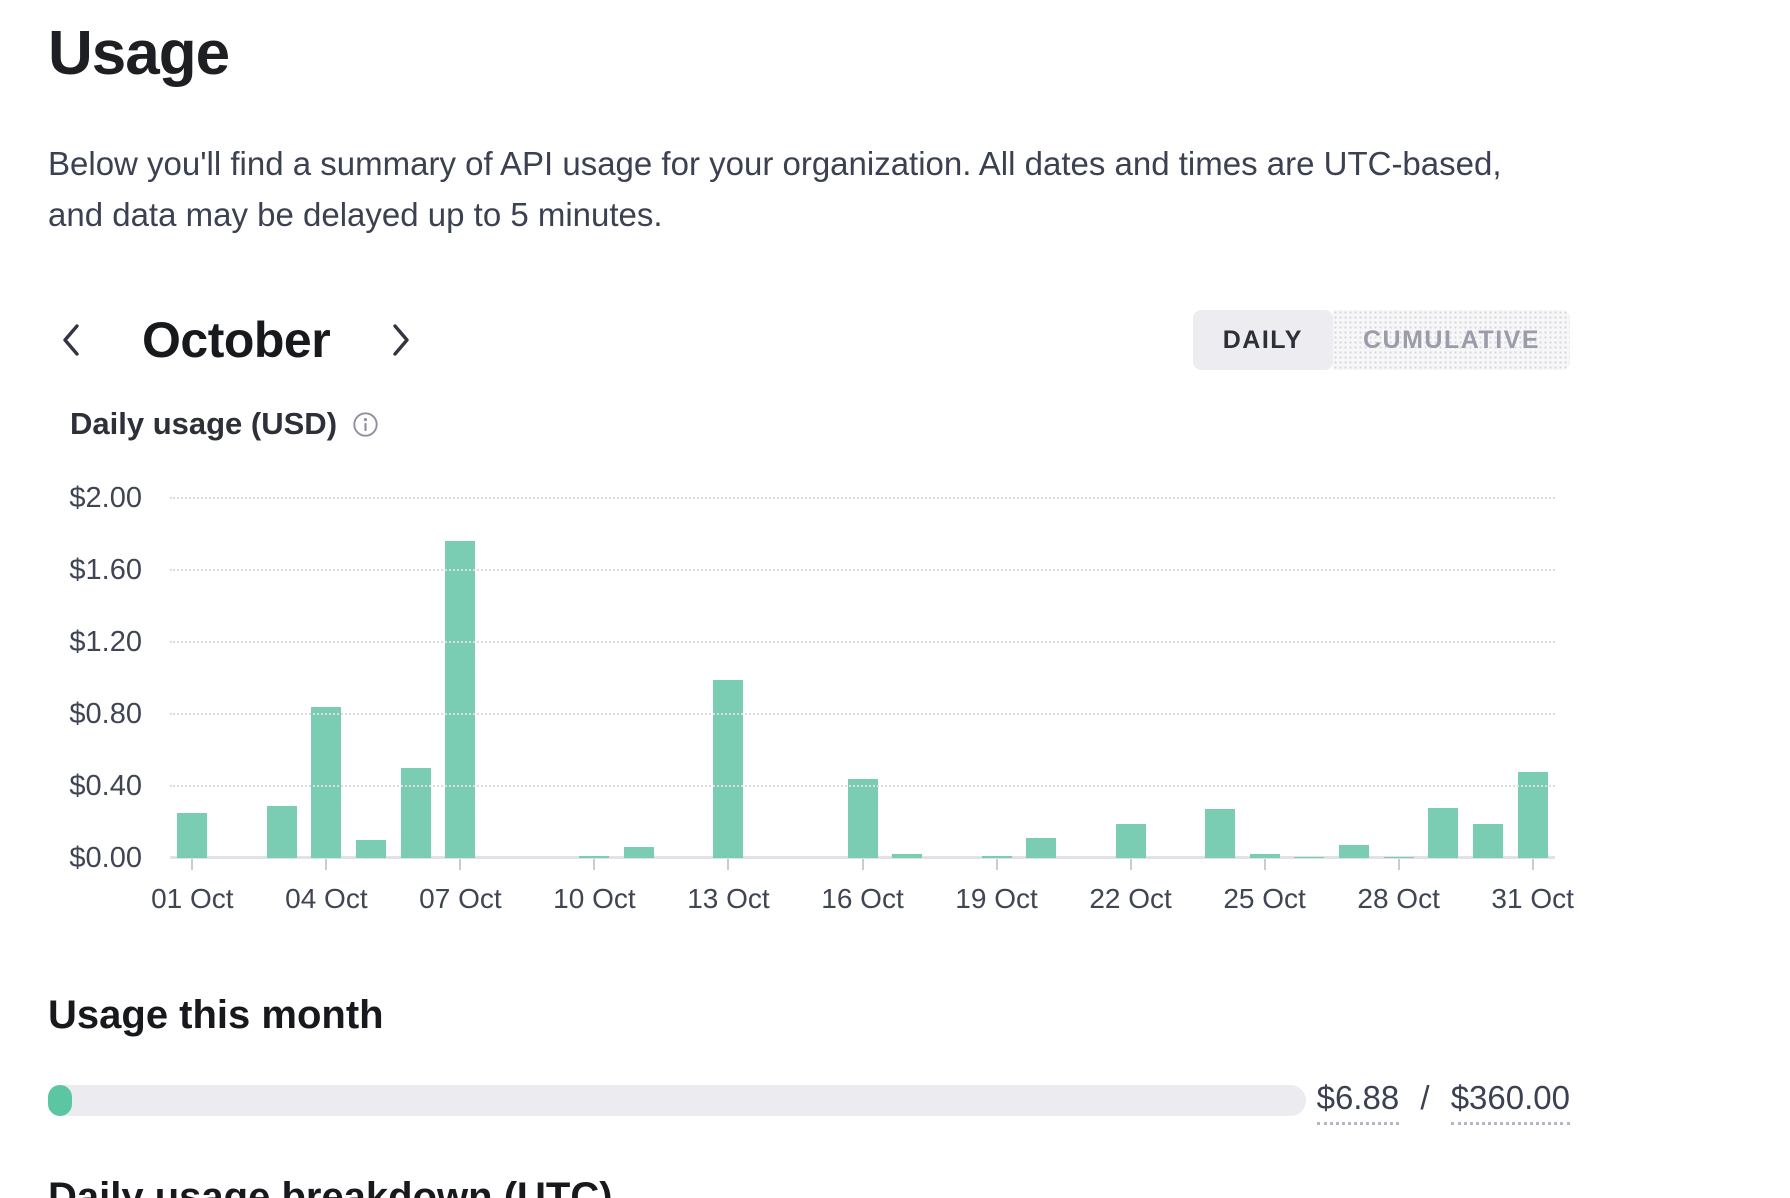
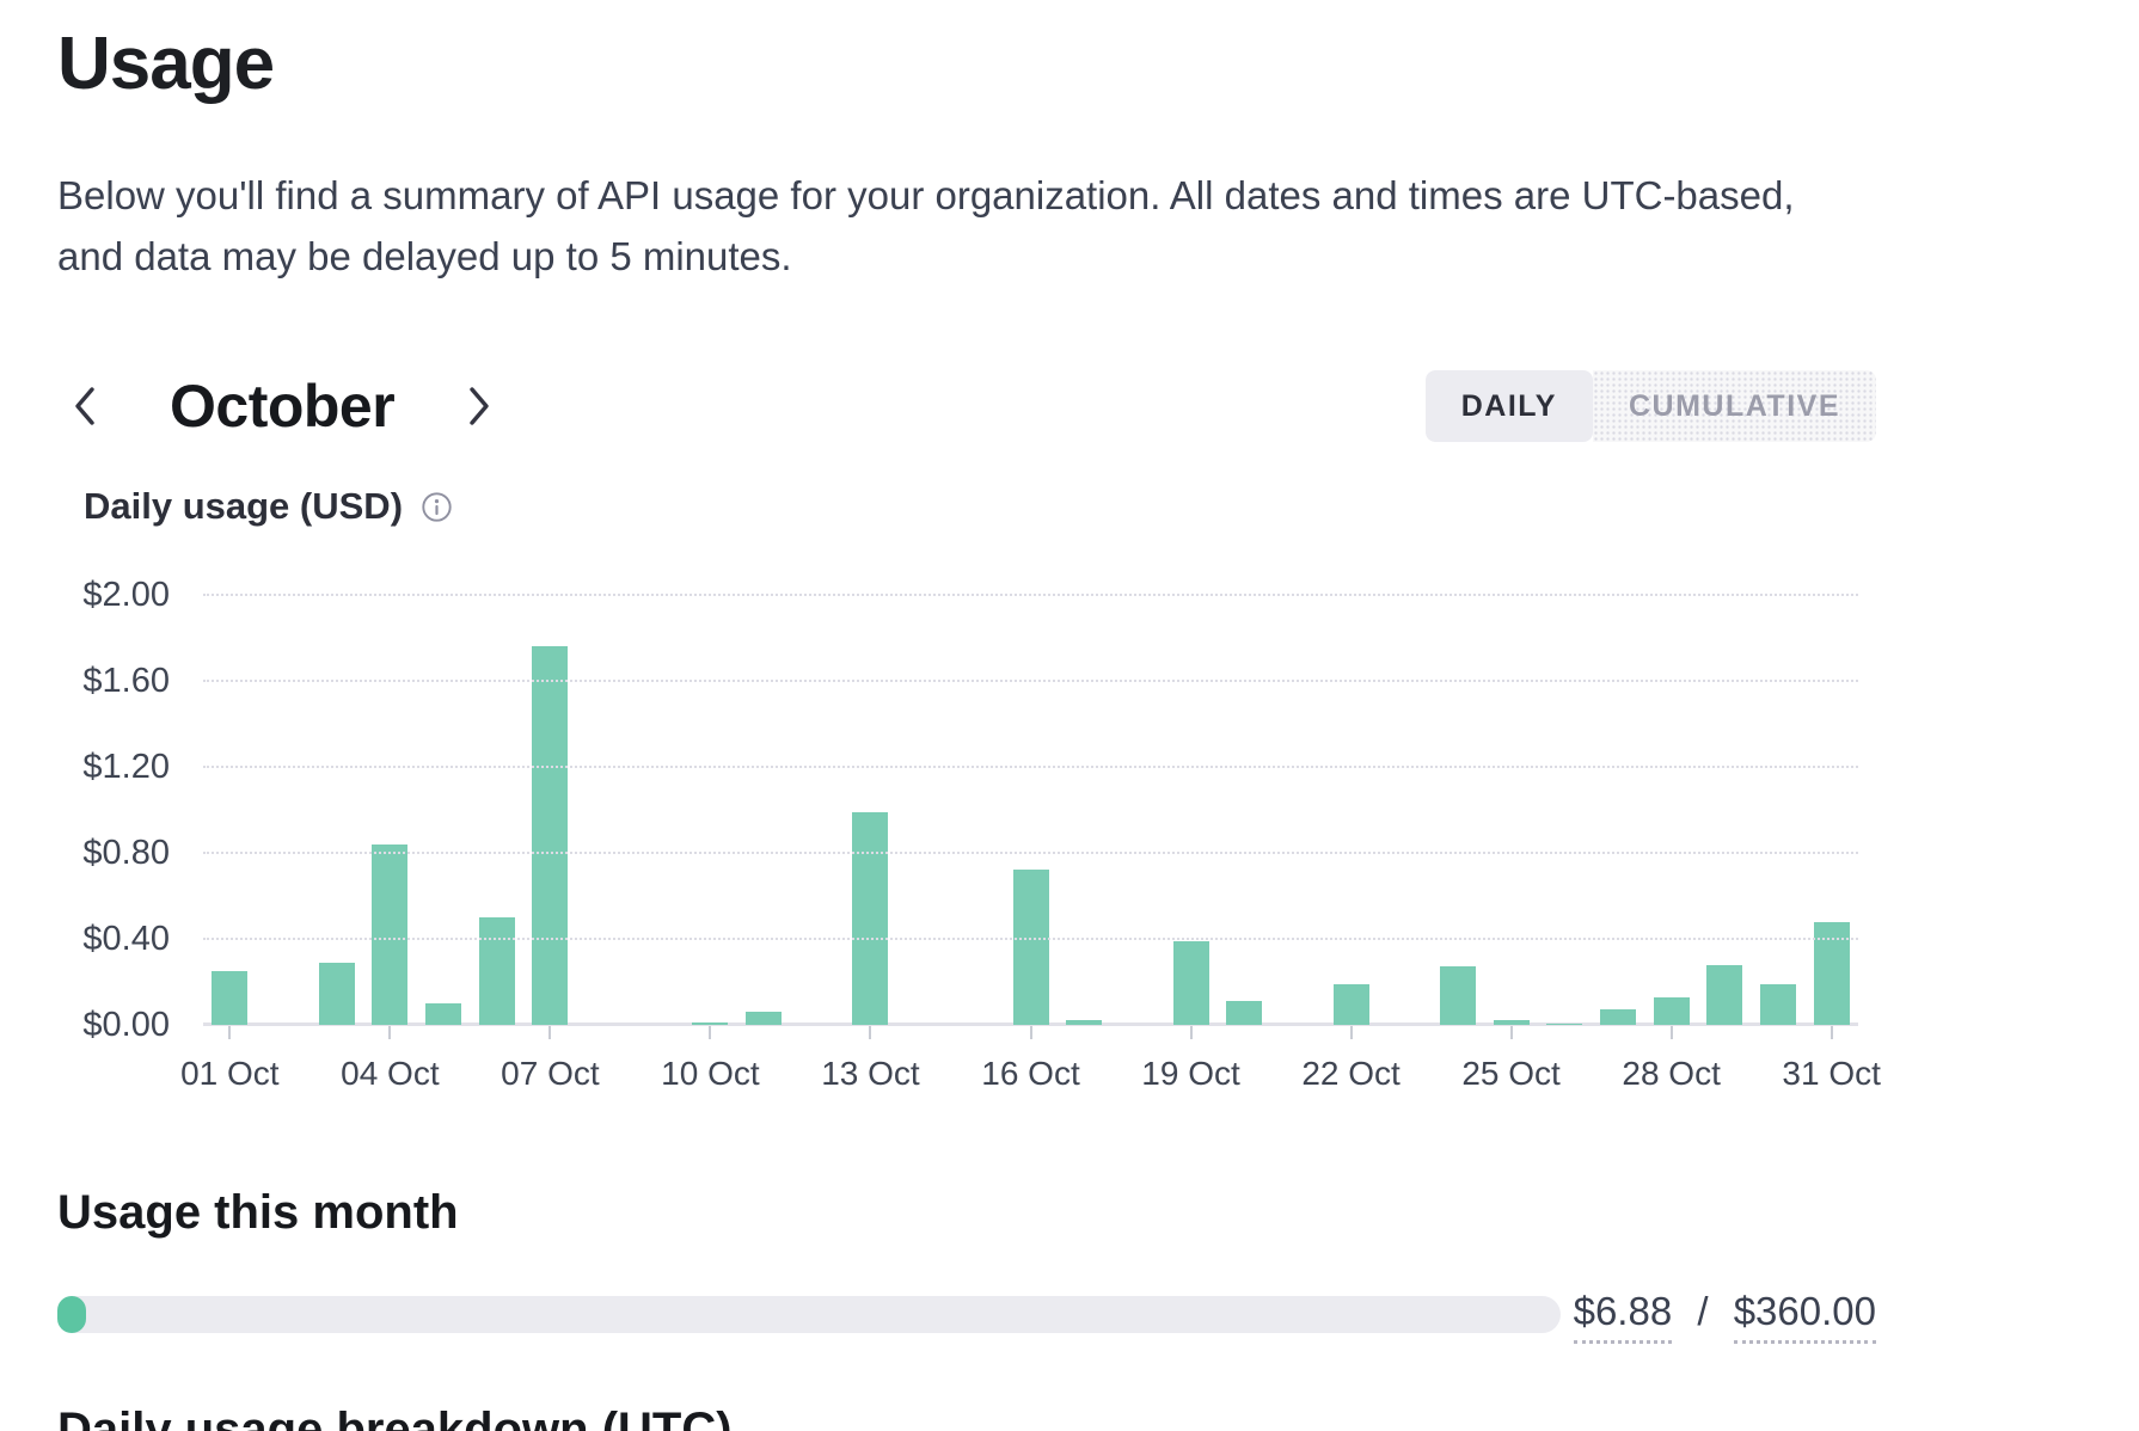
16 Oct: $0.44 -> $0.72
19 Oct: $0.01 -> $0.39
28 Oct: $0.01 -> $0.13
